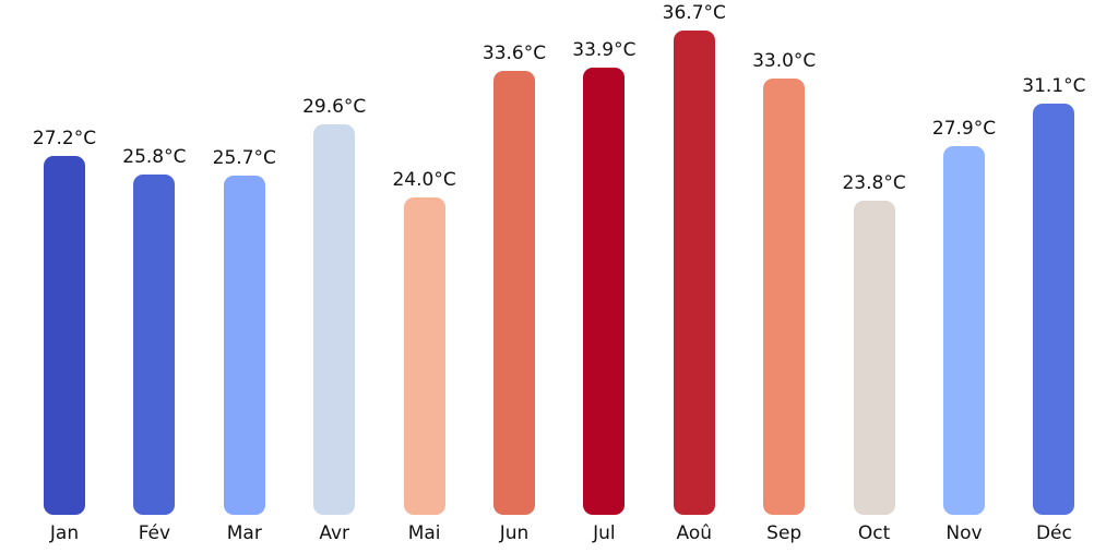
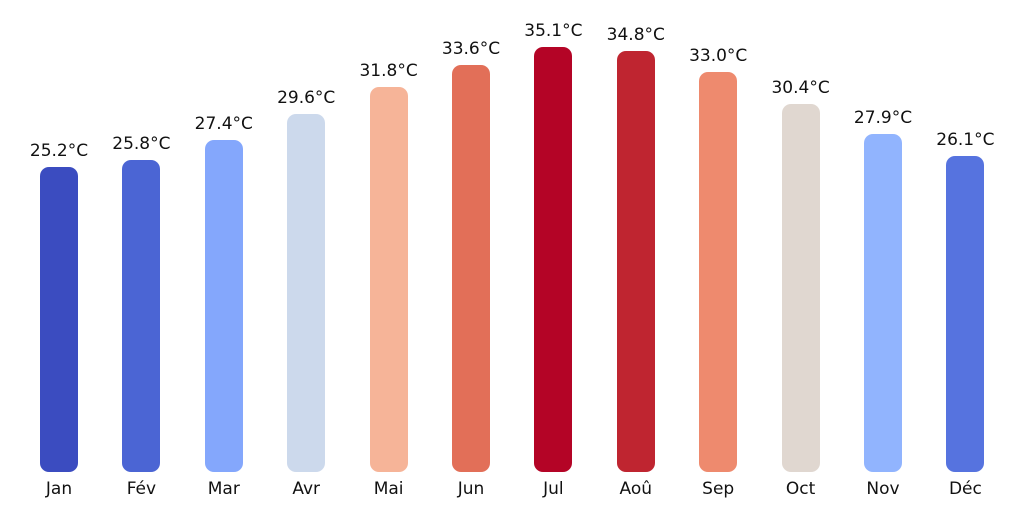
Jan: 27.2°C -> 25.2°C
Mar: 25.7°C -> 27.4°C
Mai: 24.0°C -> 31.8°C
Jul: 33.9°C -> 35.1°C
Aoû: 36.7°C -> 34.8°C
Oct: 23.8°C -> 30.4°C
Déc: 31.1°C -> 26.1°C
